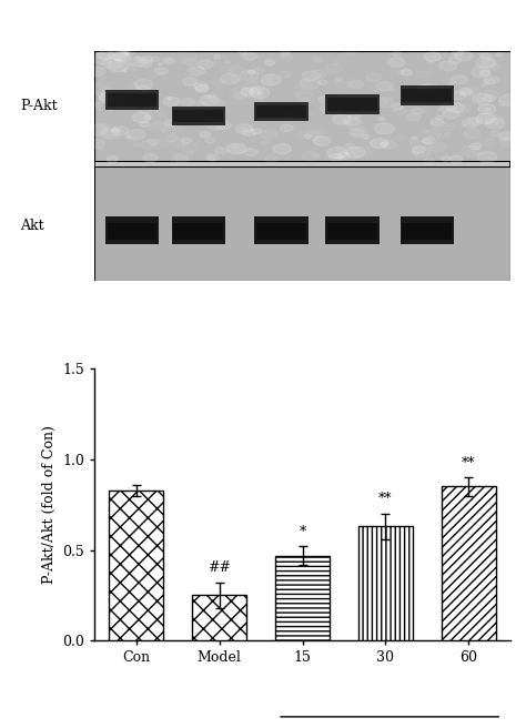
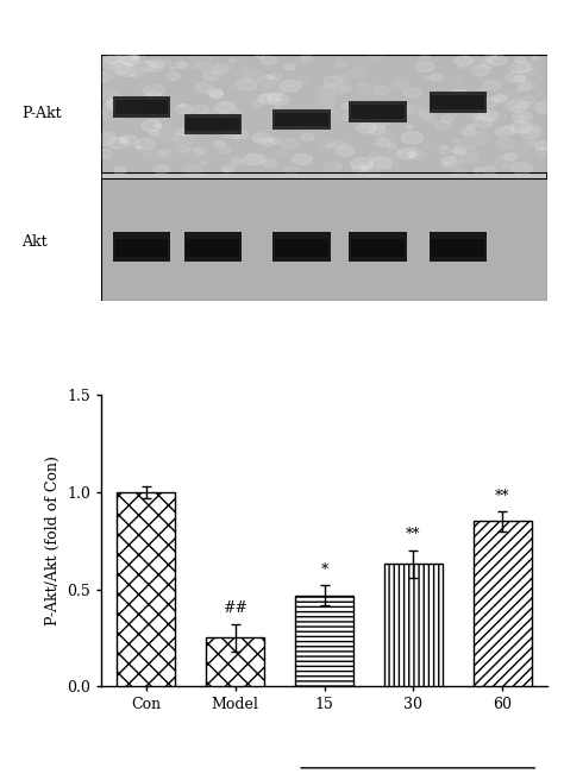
Con: 0.83 -> 1.00
